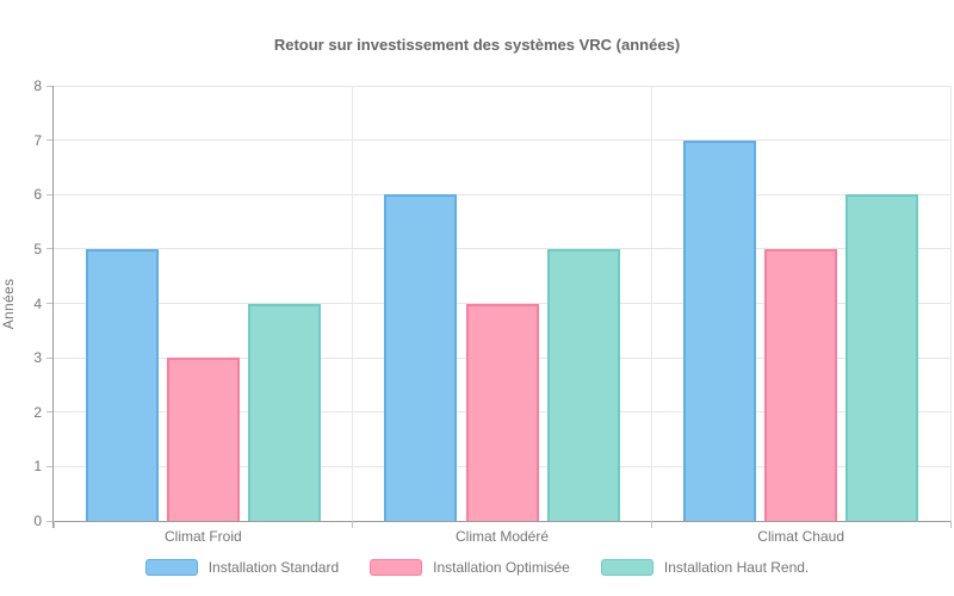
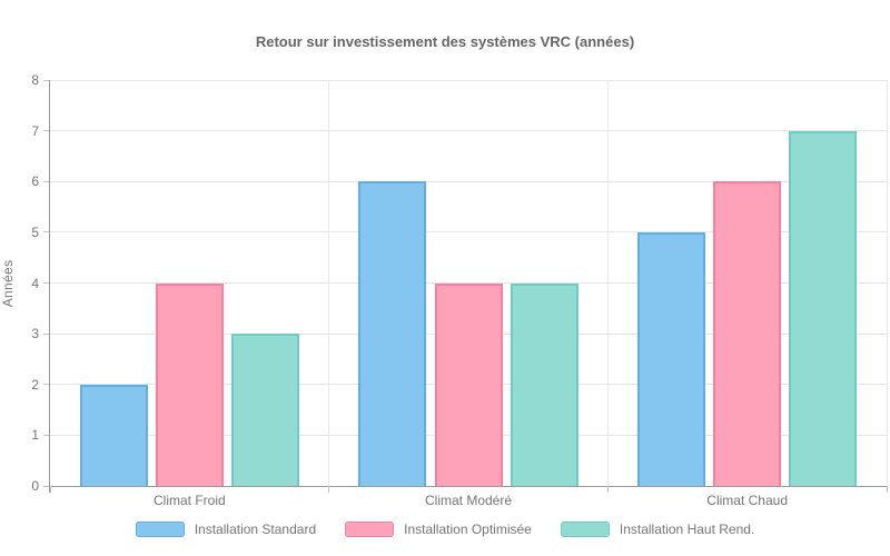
Installation Standard/Climat Froid: 5 -> 2
Installation Optimisée/Climat Froid: 3 -> 4
Installation Haut Rend./Climat Froid: 4 -> 3
Installation Haut Rend./Climat Modéré: 5 -> 4
Installation Standard/Climat Chaud: 7 -> 5
Installation Optimisée/Climat Chaud: 5 -> 6
Installation Haut Rend./Climat Chaud: 6 -> 7
